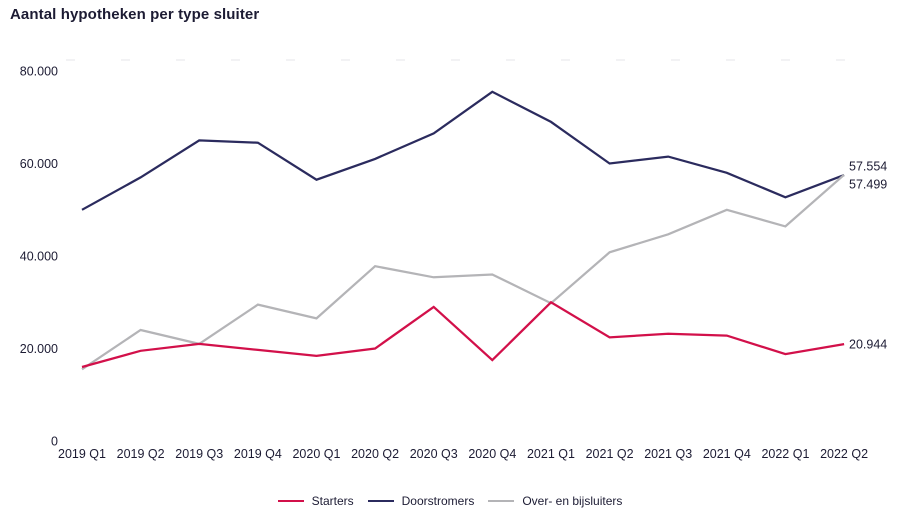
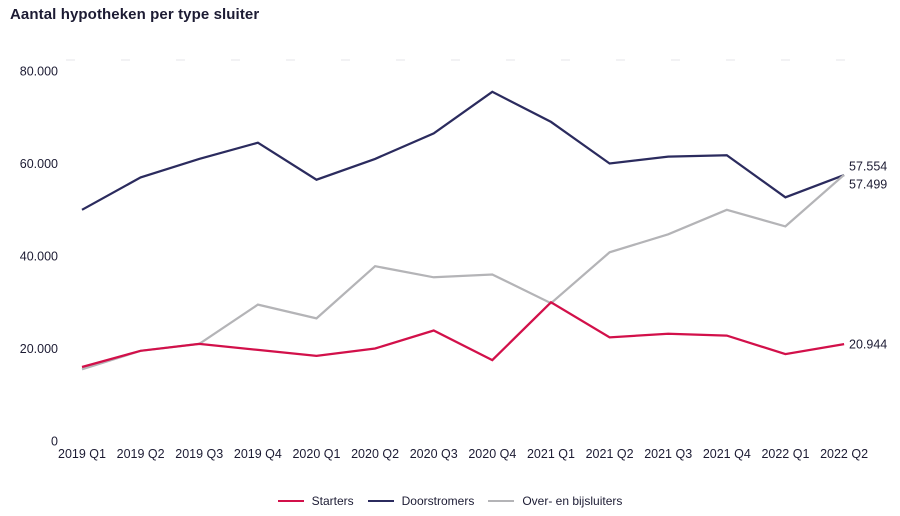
Over- en bijsluiters/2019 Q2: 24000 -> 20000
Doorstromers/2019 Q3: 65000 -> 61000
Starters/2020 Q3: 29000 -> 24000
Doorstromers/2021 Q4: 58000 -> 62000
